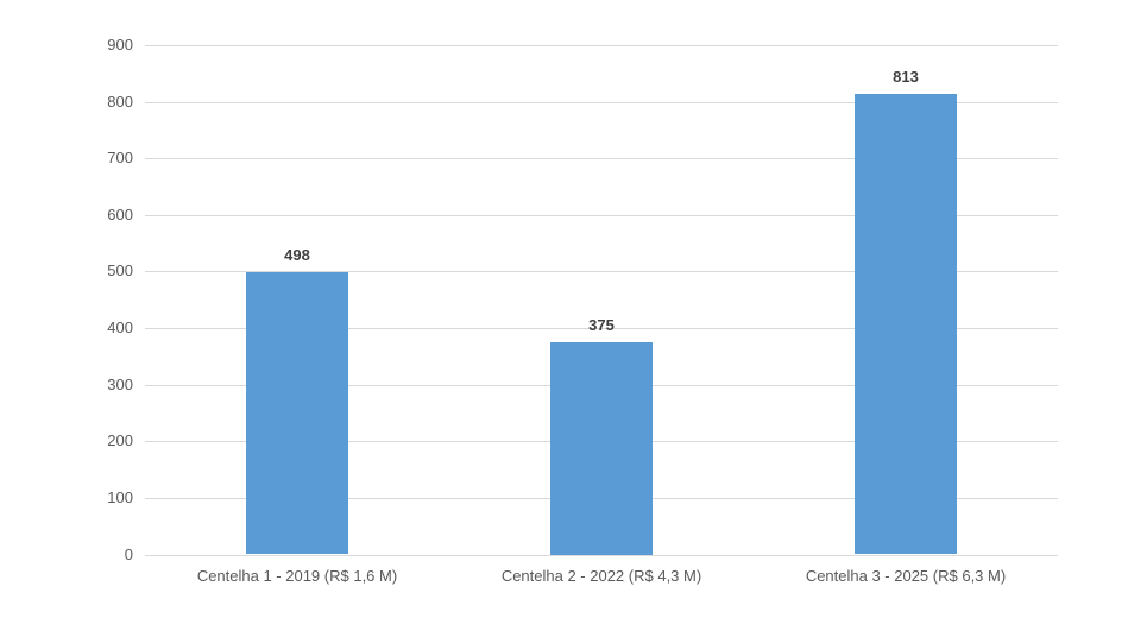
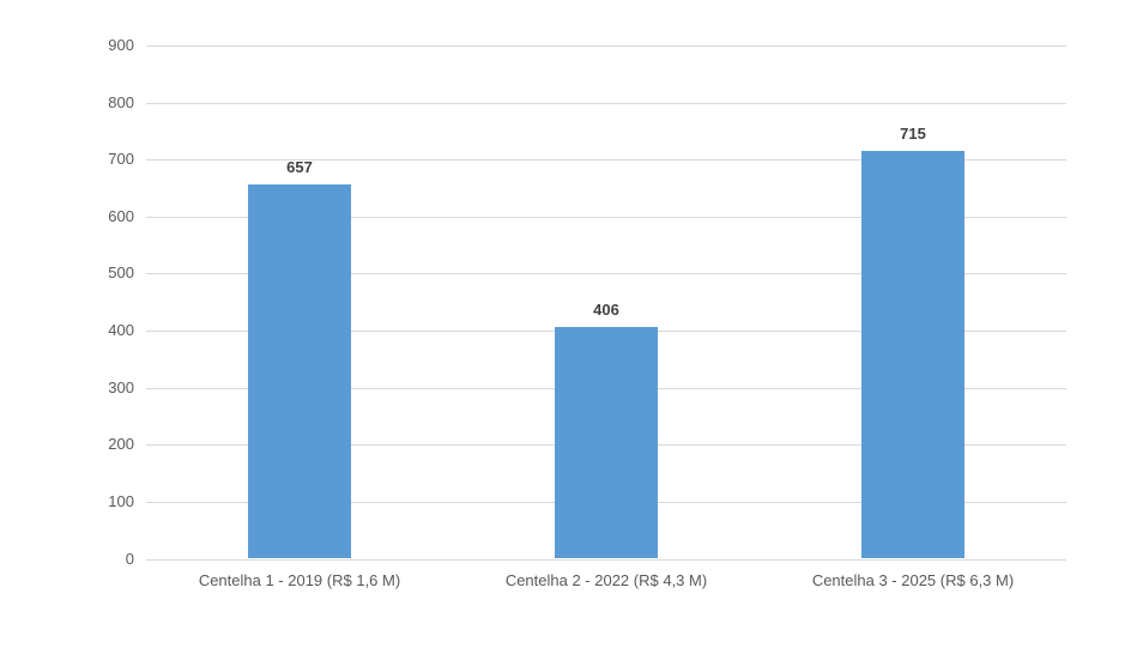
Centelha 1 - 2019 (R$ 1,6 M): 498 -> 657
Centelha 2 - 2022 (R$ 4,3 M): 375 -> 406
Centelha 3 - 2025 (R$ 6,3 M): 813 -> 715
